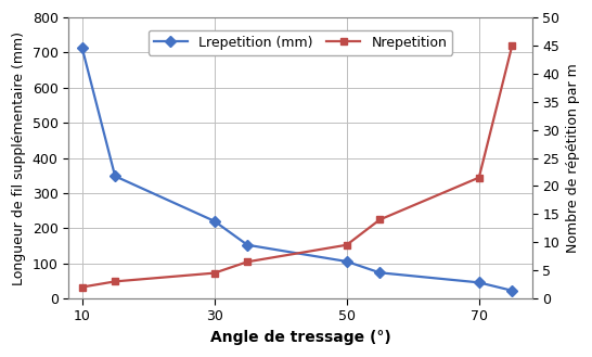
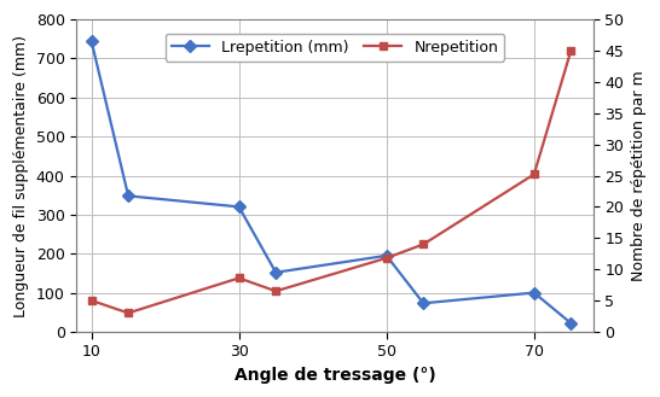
Lrepetition (mm)/10: 715 -> 745
Nrepetition/10: 2.0 -> 5.0
Lrepetition (mm)/30: 220 -> 320
Nrepetition/30: 4.5 -> 8.6
Lrepetition (mm)/50: 105 -> 195
Nrepetition/50: 9.5 -> 11.8
Lrepetition (mm)/70: 45 -> 100
Nrepetition/70: 21.5 -> 25.2
